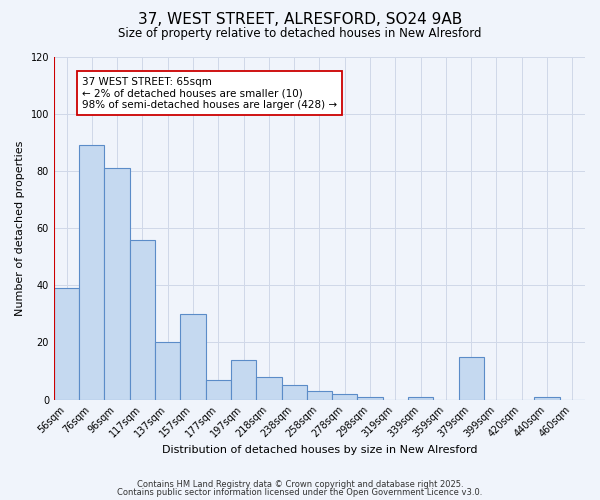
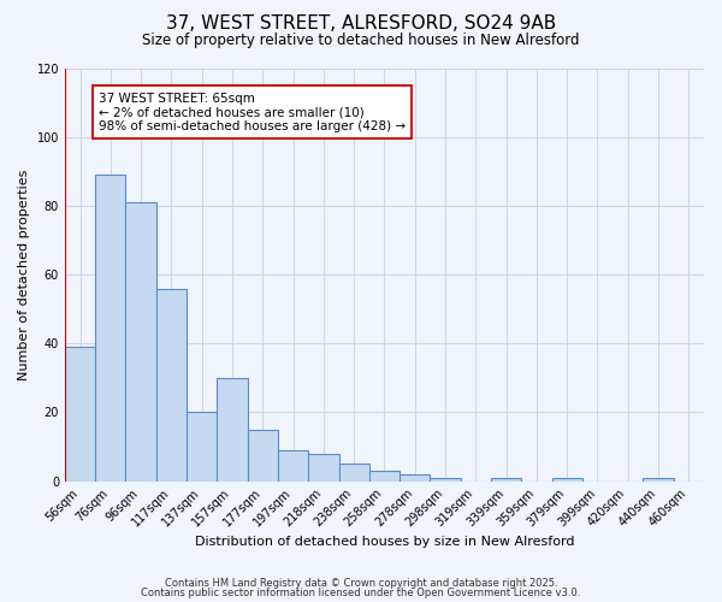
177sqm: 7 -> 15
197sqm: 14 -> 9
379sqm: 15 -> 1
